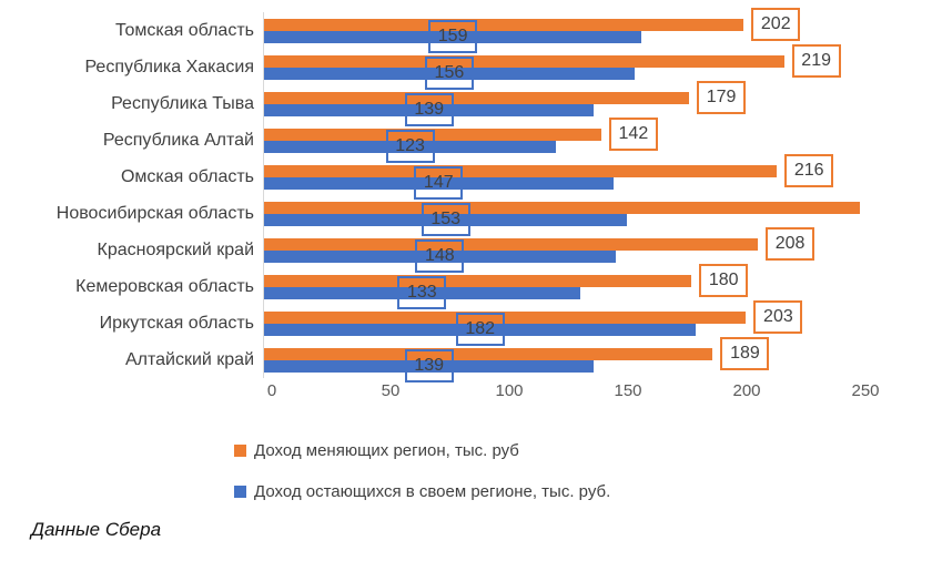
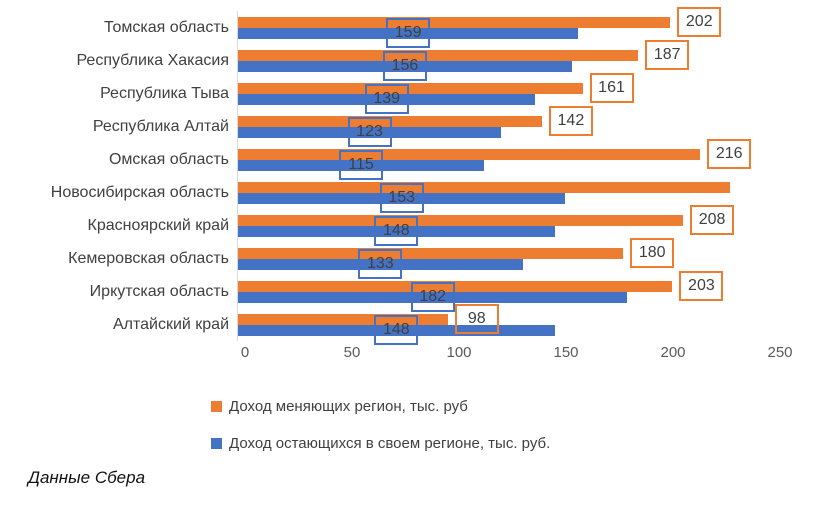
Доход меняющих регион, тыс. руб/Республика Хакасия: 219 -> 187
Доход меняющих регион, тыс. руб/Республика Тыва: 179 -> 161
Доход остающихся в своем регионе, тыс. руб./Омская область: 147 -> 115
Доход меняющих регион, тыс. руб/Новосибирская область: 251 -> 230
Доход меняющих регион, тыс. руб/Алтайский край: 189 -> 98
Доход остающихся в своем регионе, тыс. руб./Алтайский край: 139 -> 148
